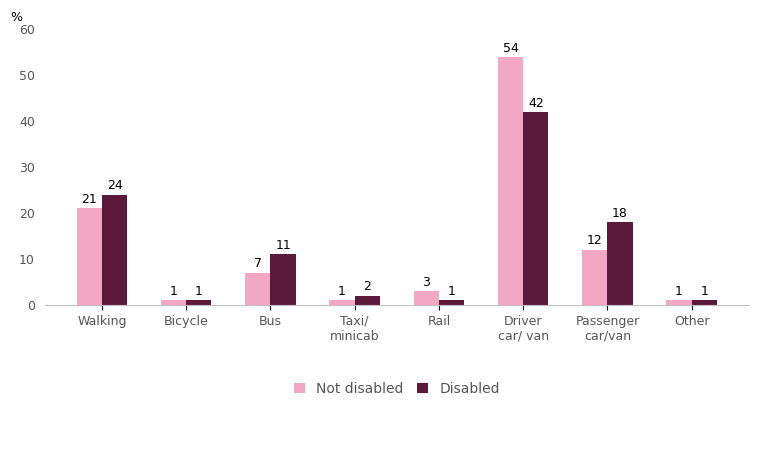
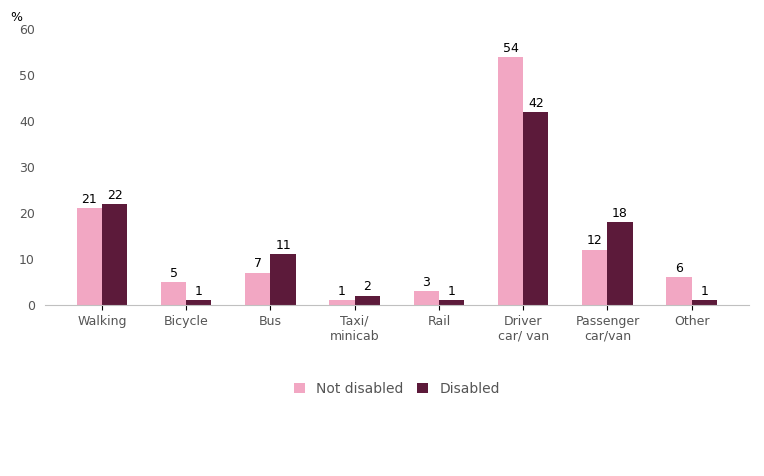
Disabled/Walking: 24 -> 22
Not disabled/Bicycle: 1 -> 5
Not disabled/Other: 1 -> 6
